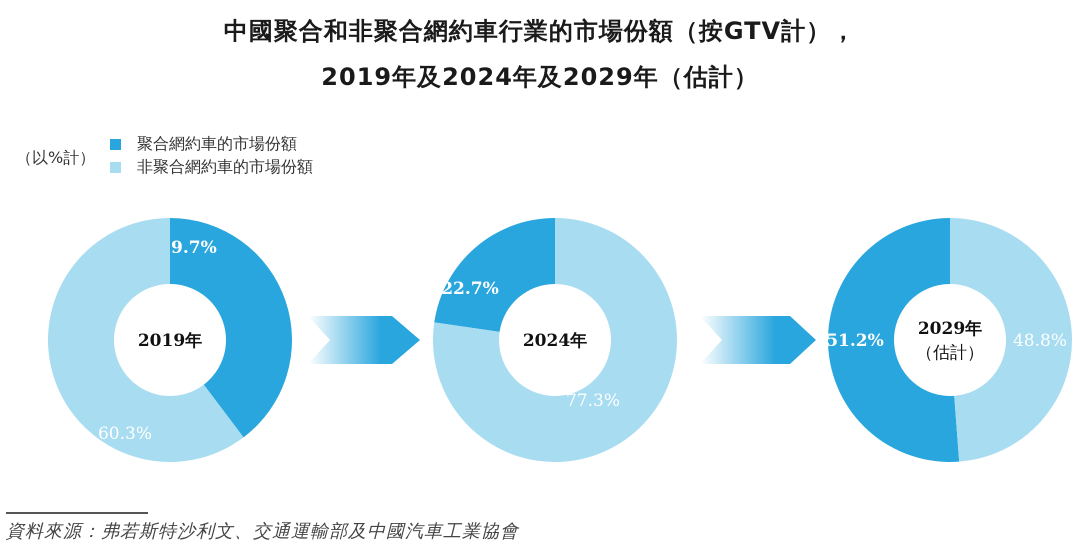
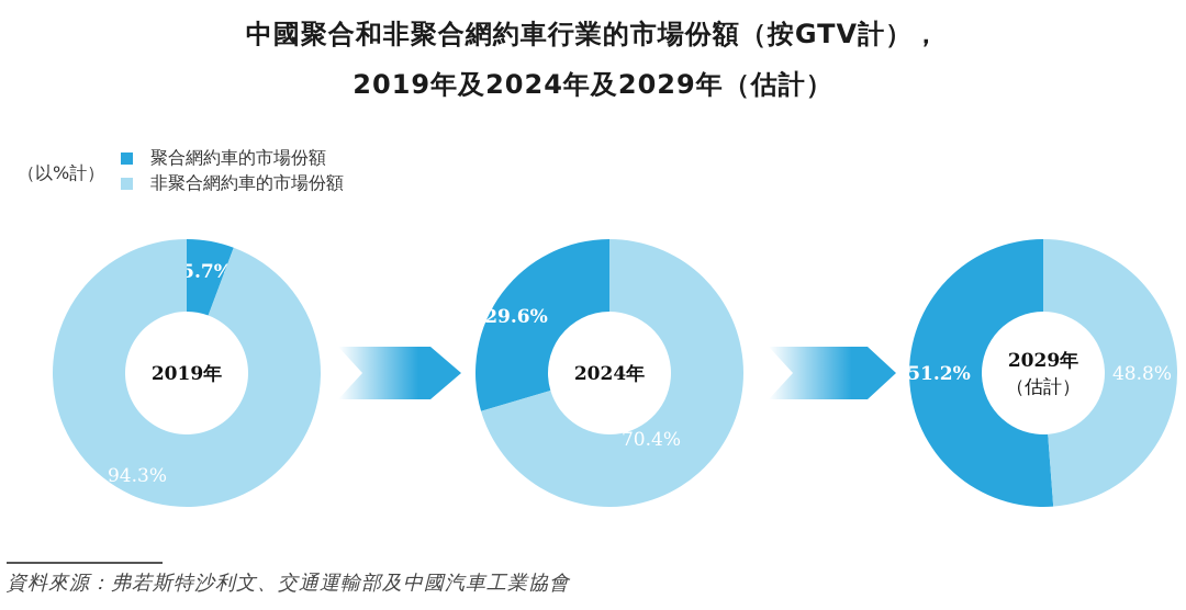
2019年/聚合網約車的市場份額: 39.7% -> 5.7%
2019年/非聚合網約車的市場份額: 60.3% -> 94.3%
2024年/聚合網約車的市場份額: 22.7% -> 29.6%
2024年/非聚合網約車的市場份額: 77.3% -> 70.4%
